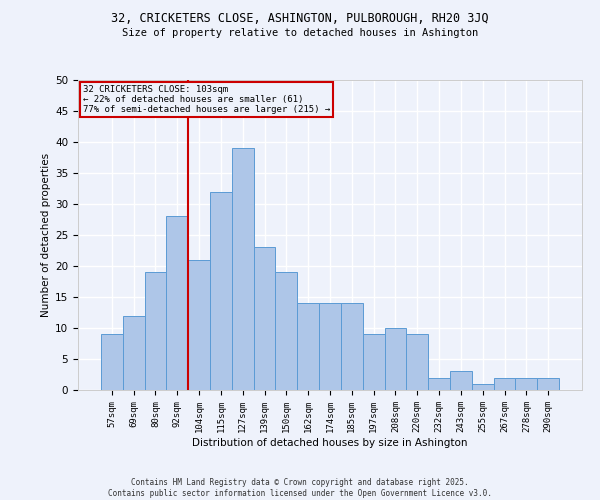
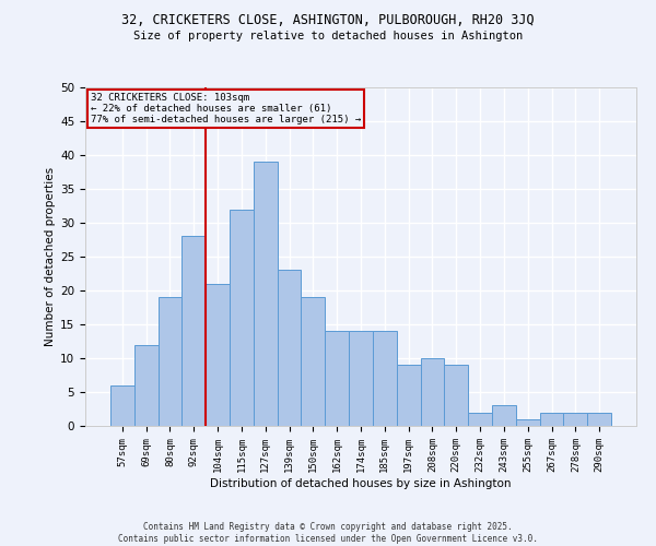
57sqm: 9 -> 6
